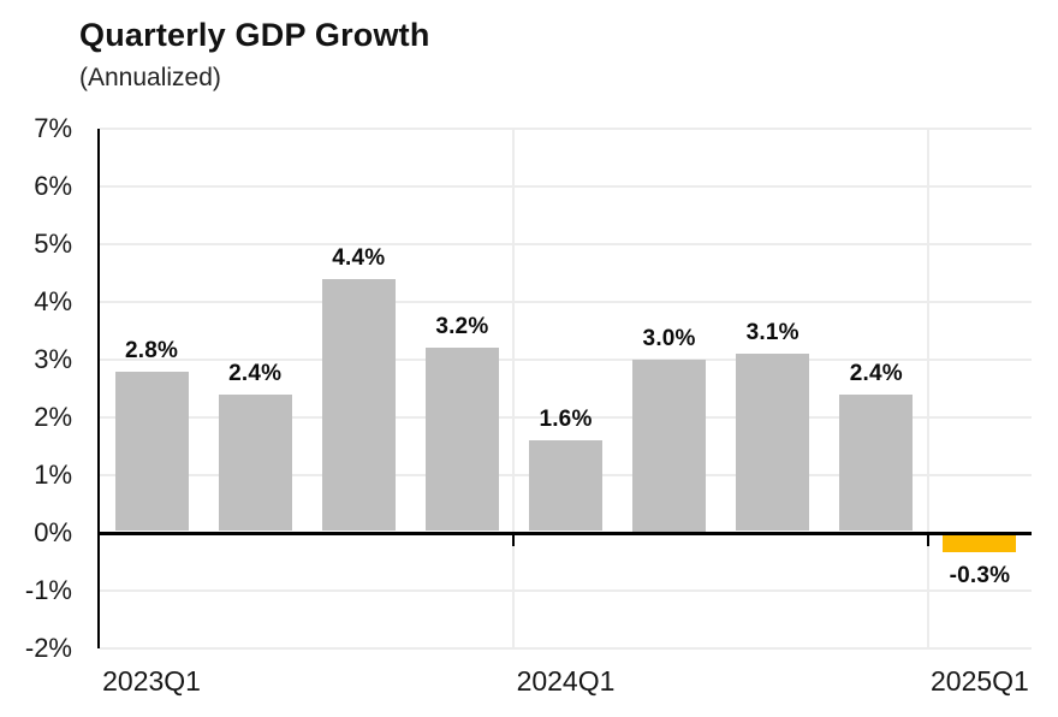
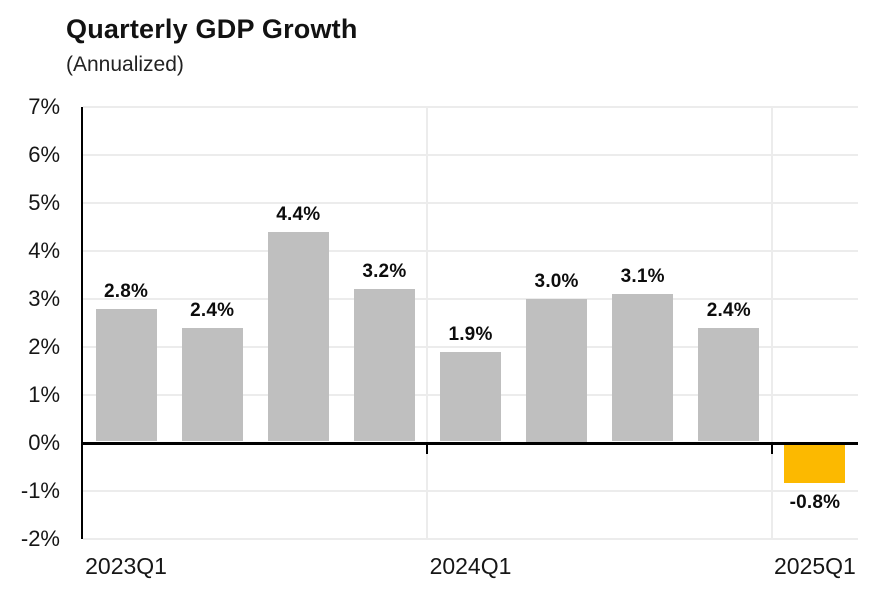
2024Q1: 1.6% -> 1.9%
2025Q1: -0.3% -> -0.8%
